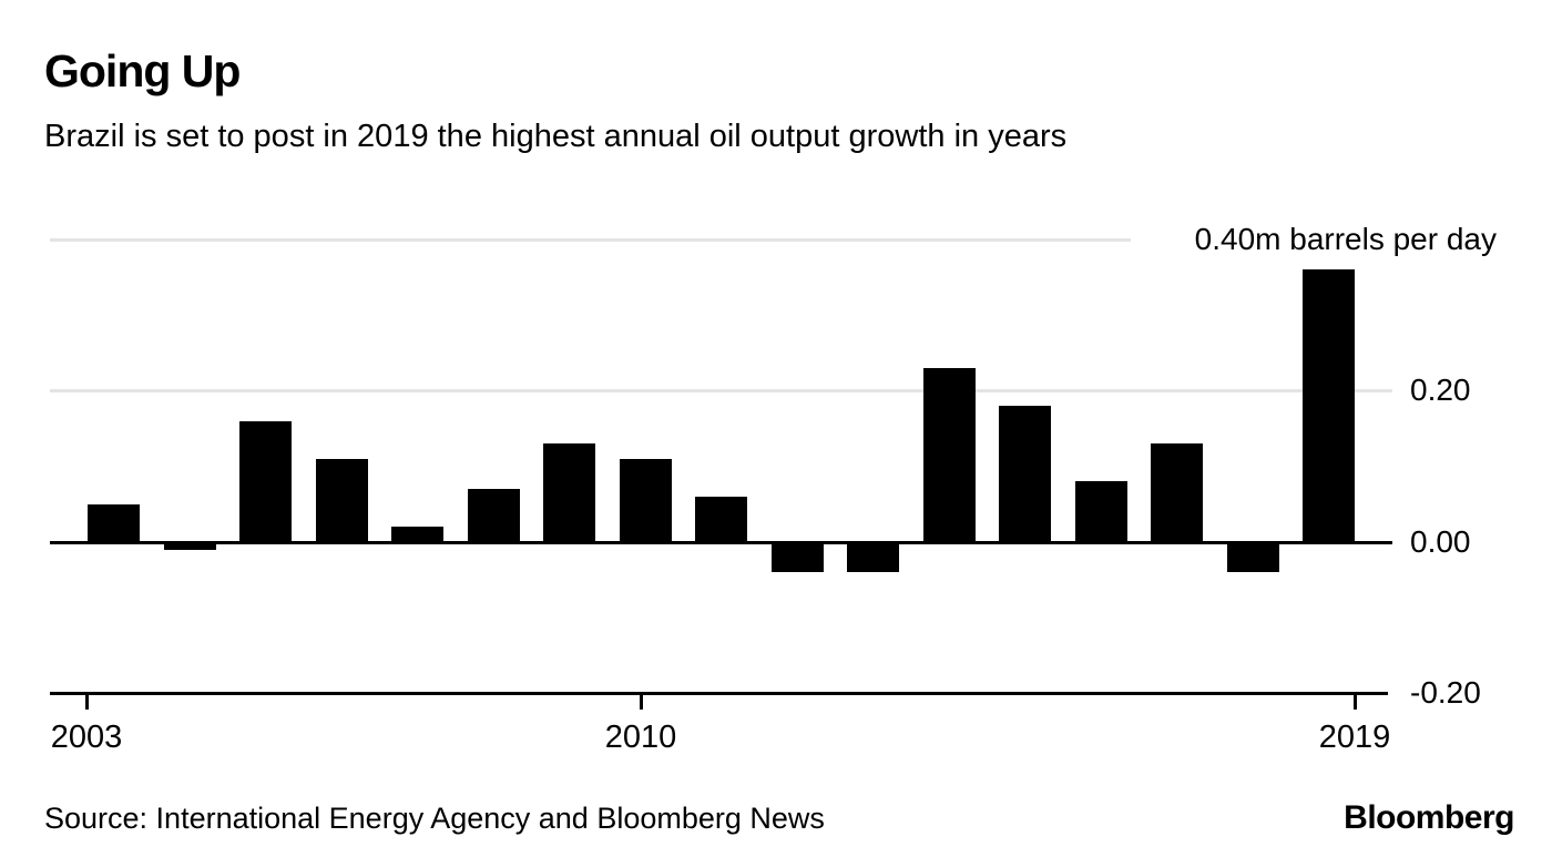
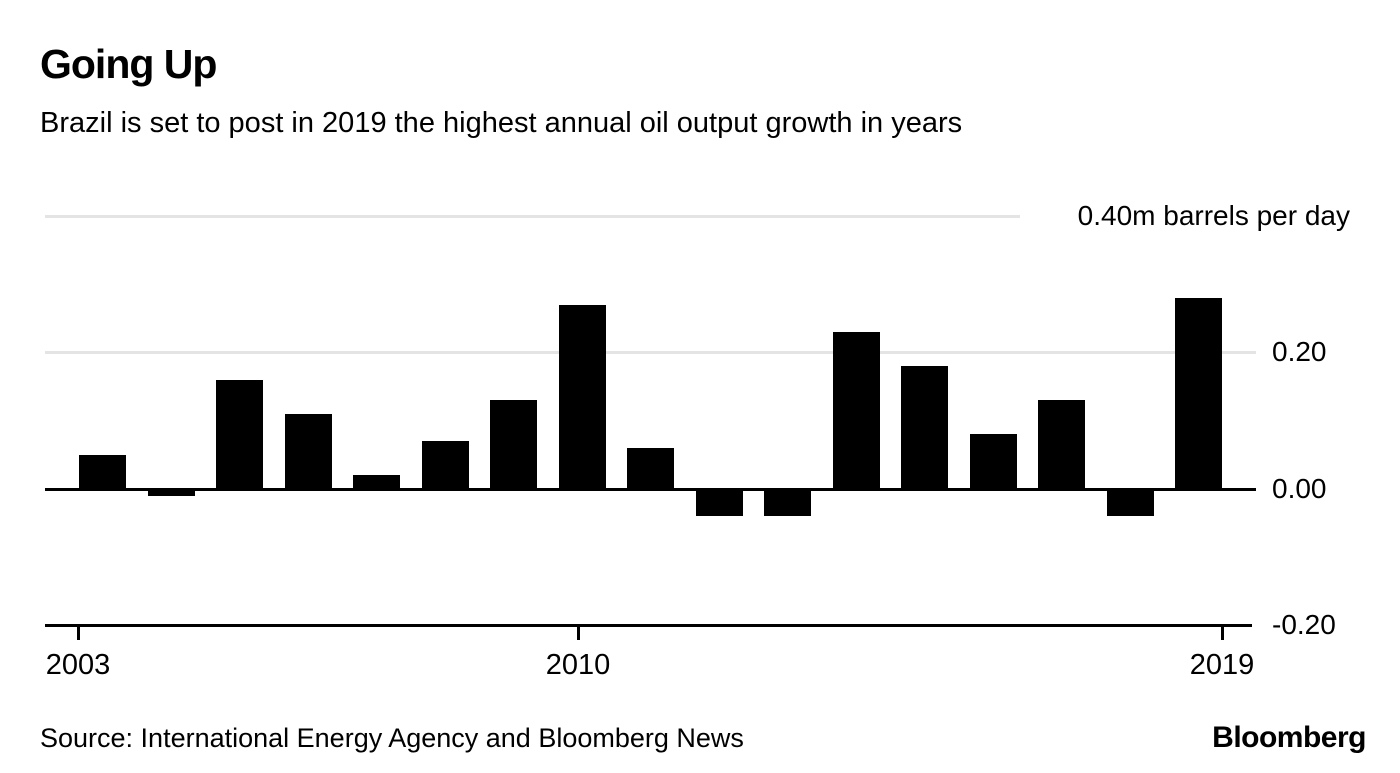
2010: 0.11 -> 0.27
2019: 0.36 -> 0.28
